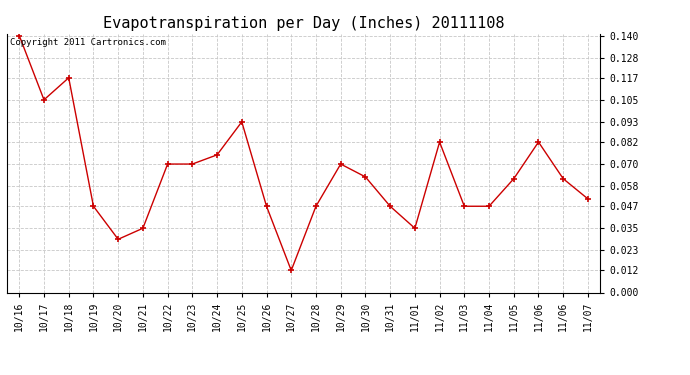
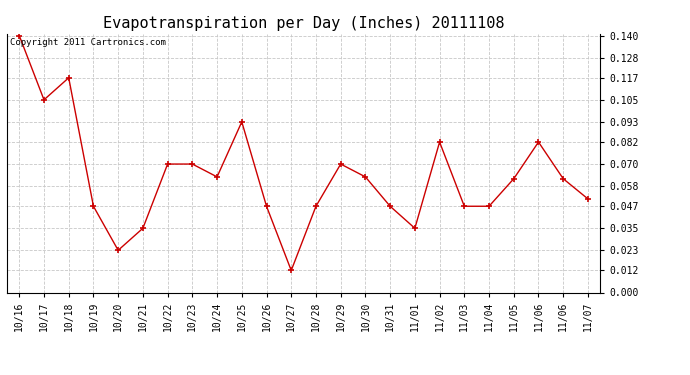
10/20: 0.029 -> 0.023
10/24: 0.075 -> 0.063
